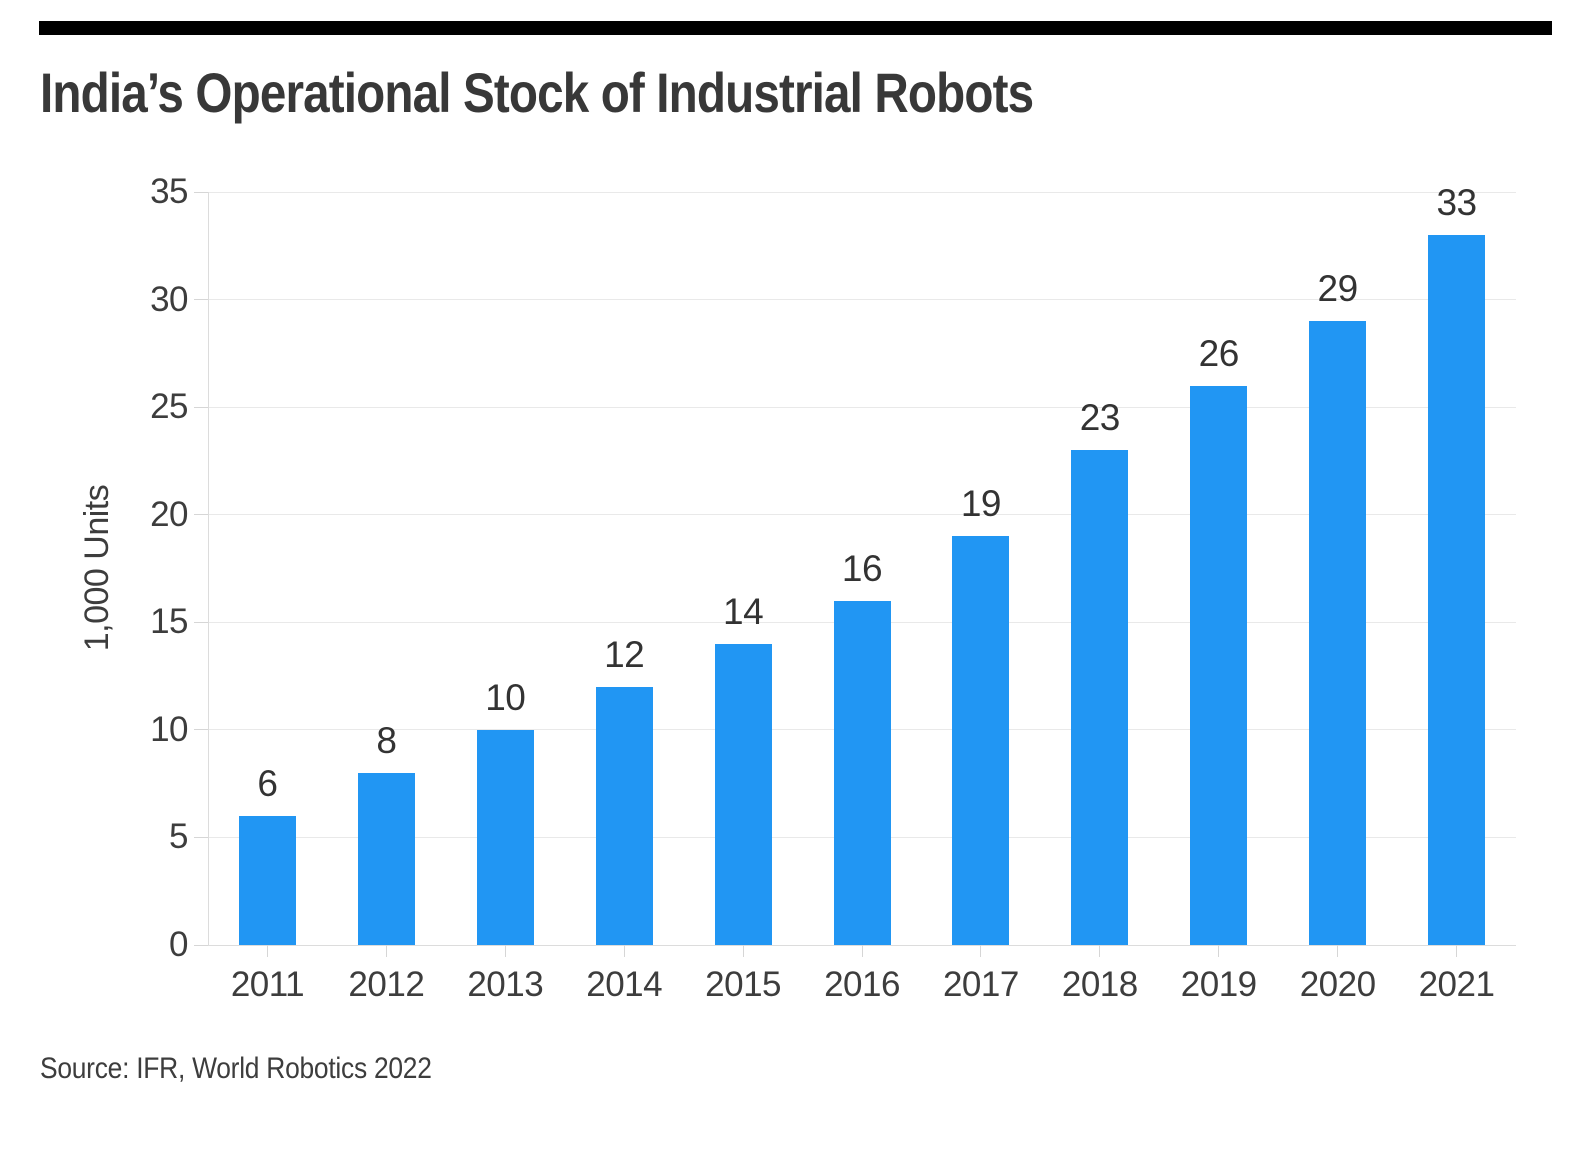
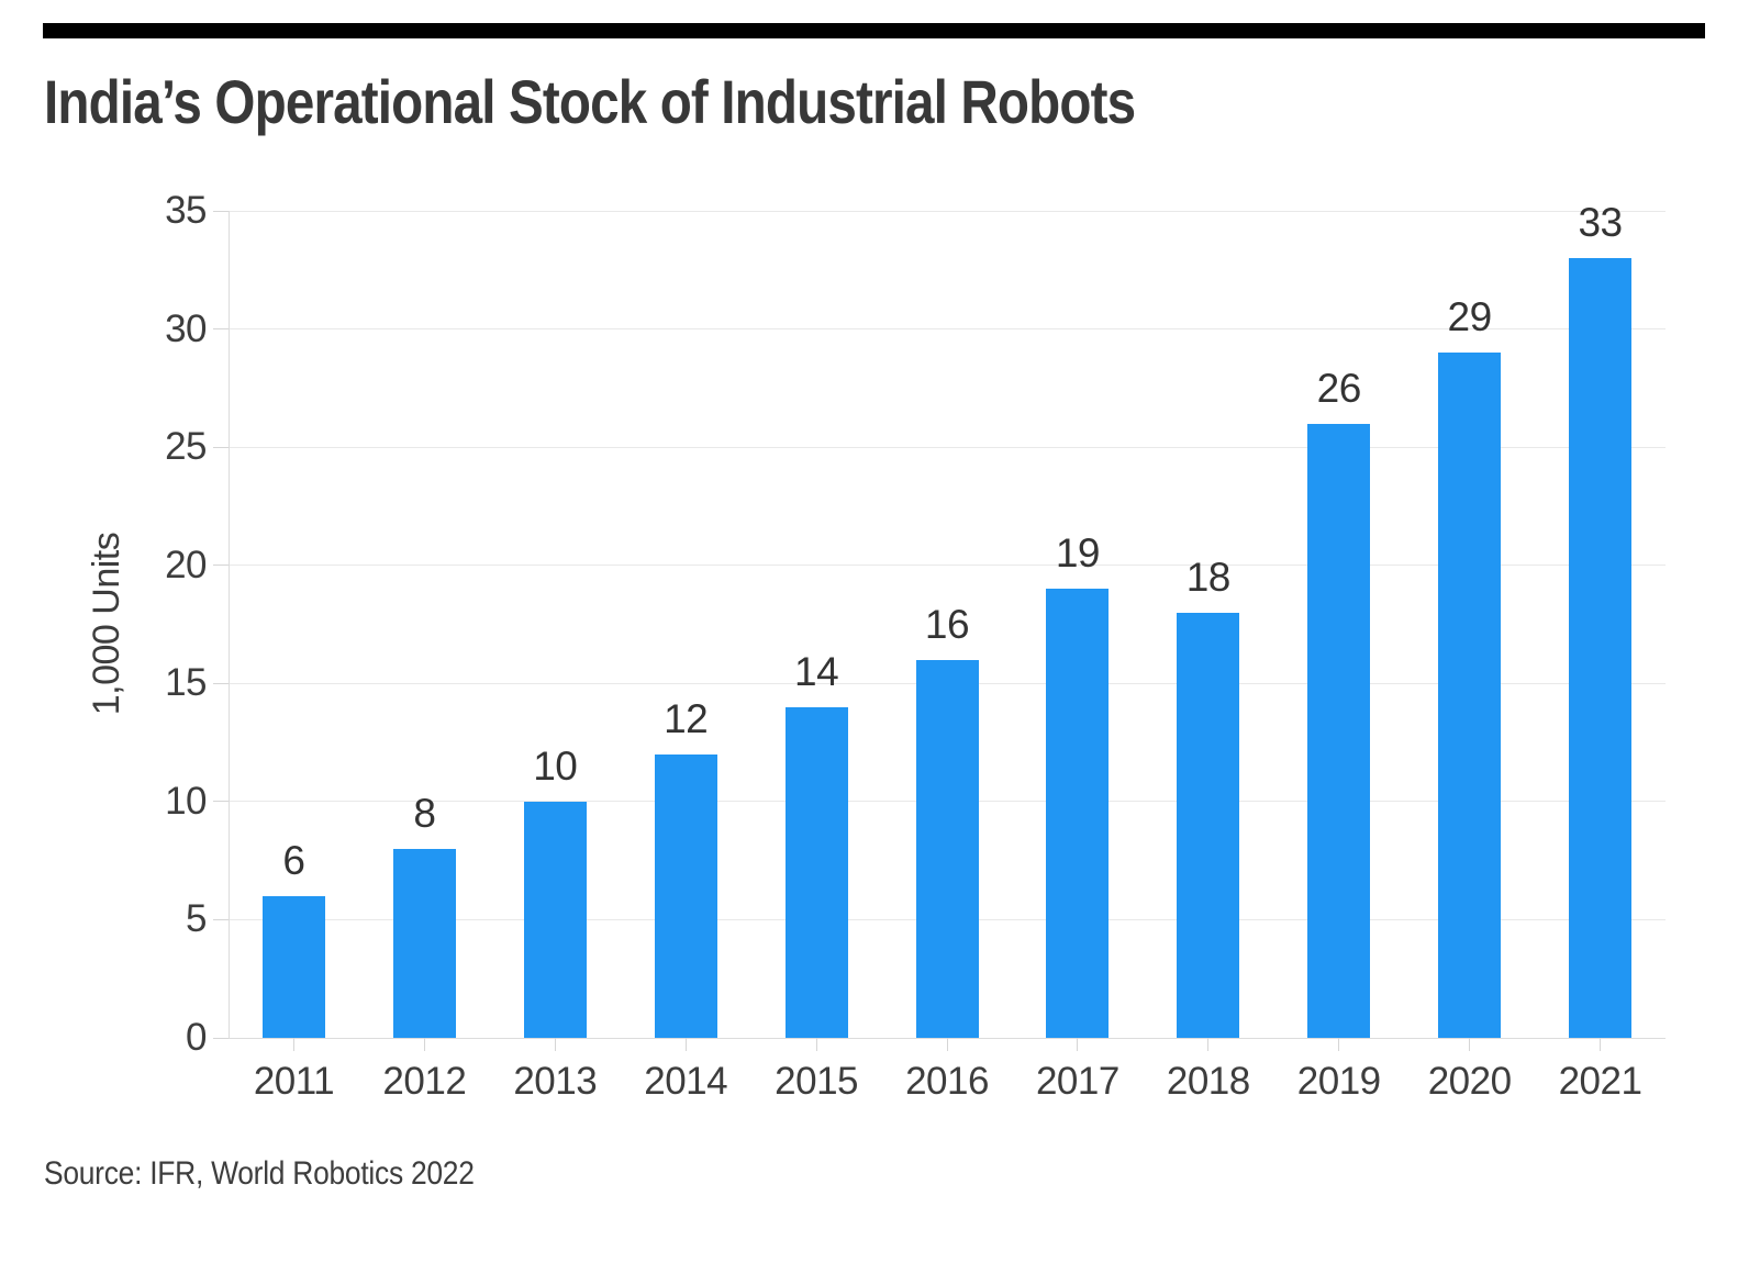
2018: 23 -> 18
